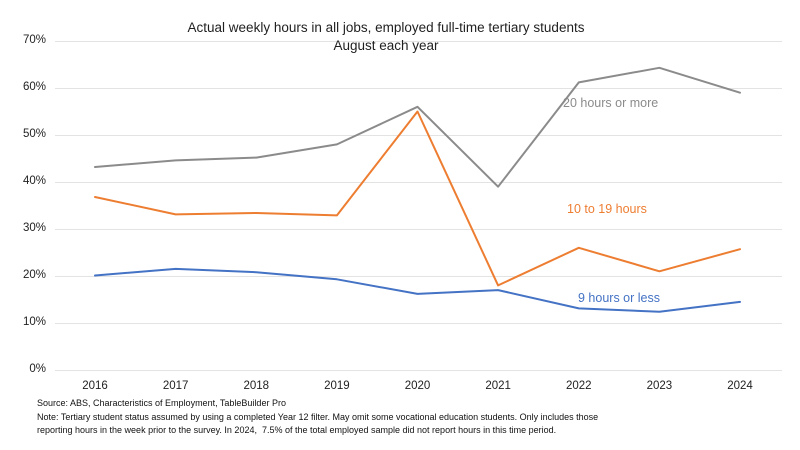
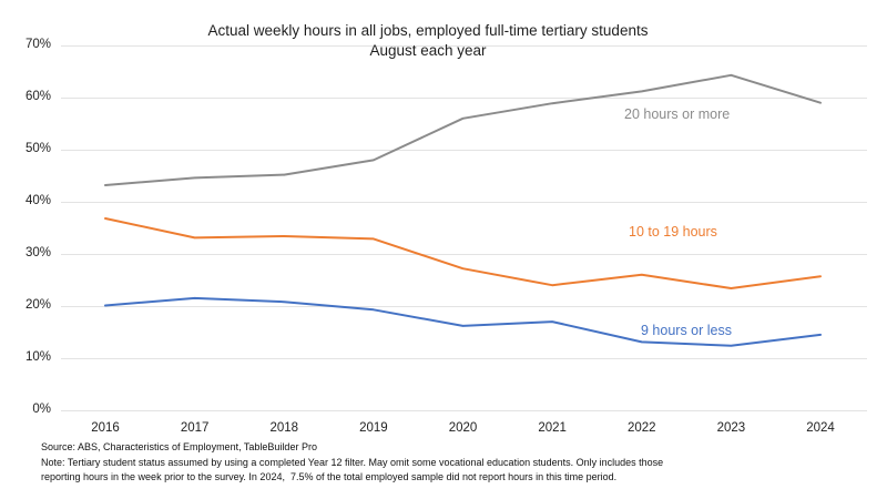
10 to 19 hours/2020: 55% -> 27%
20 hours or more/2021: 39% -> 59%
10 to 19 hours/2021: 18% -> 24%
10 to 19 hours/2023: 21% -> 23%
